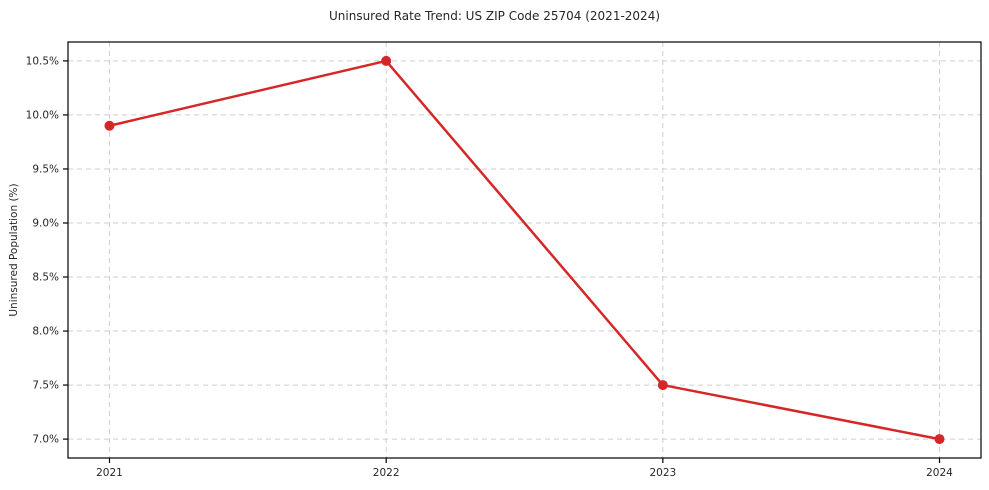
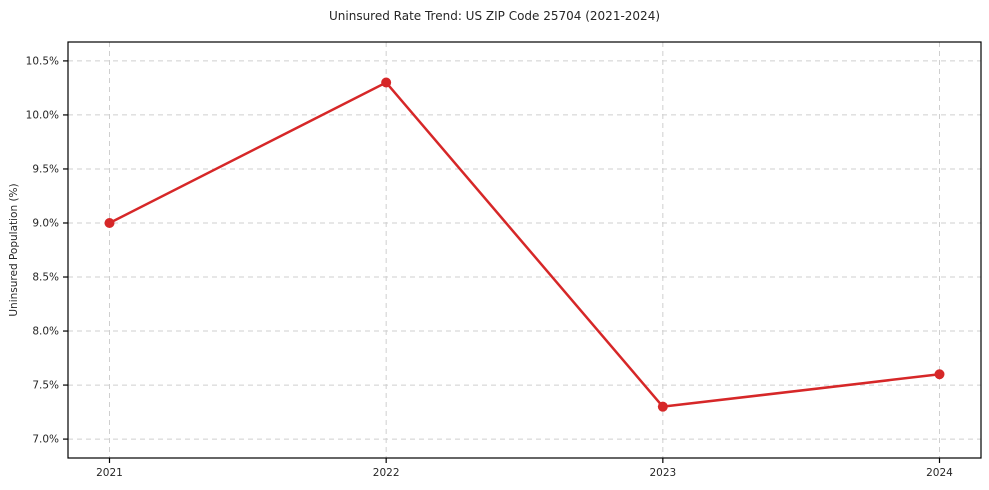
2021: 9.9% -> 9.0%
2022: 10.5% -> 10.3%
2023: 7.5% -> 7.3%
2024: 7.0% -> 7.6%
